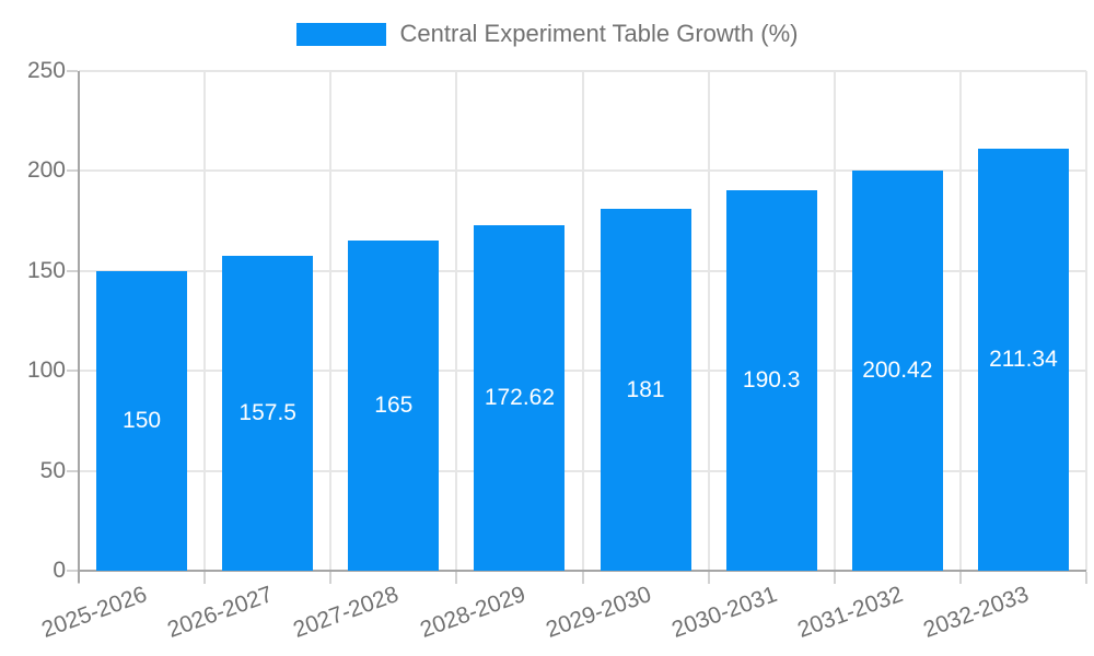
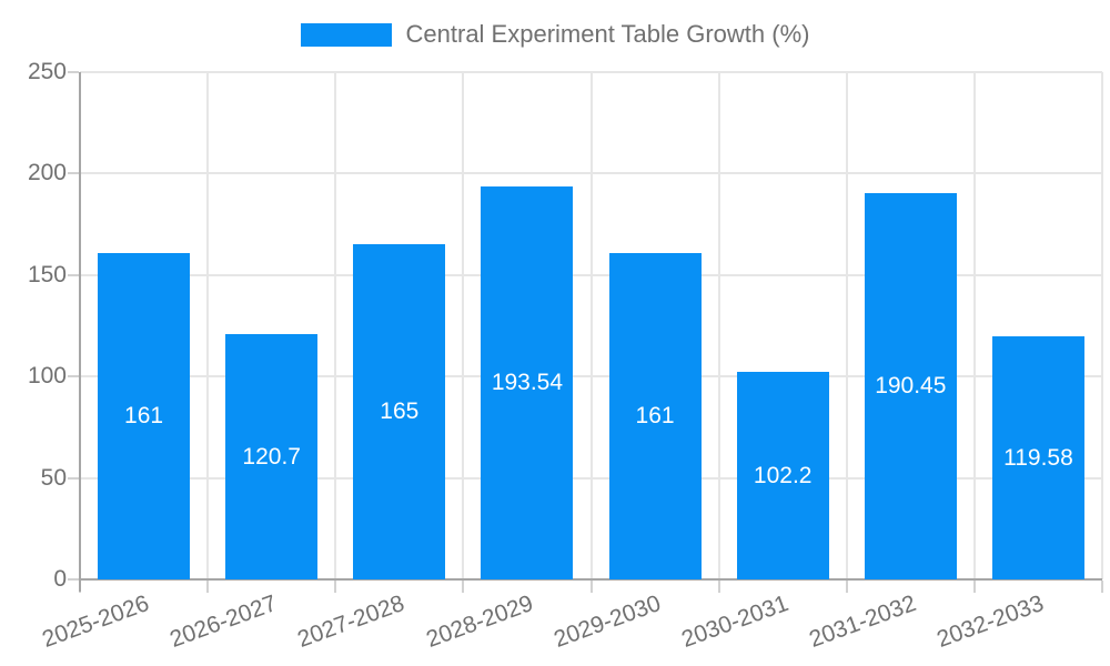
2025-2026: 150 -> 161
2026-2027: 157.5 -> 120.7
2028-2029: 172.62 -> 193.54
2029-2030: 181 -> 161
2030-2031: 190.3 -> 102.2
2031-2032: 200.42 -> 190.45
2032-2033: 211.34 -> 119.58
